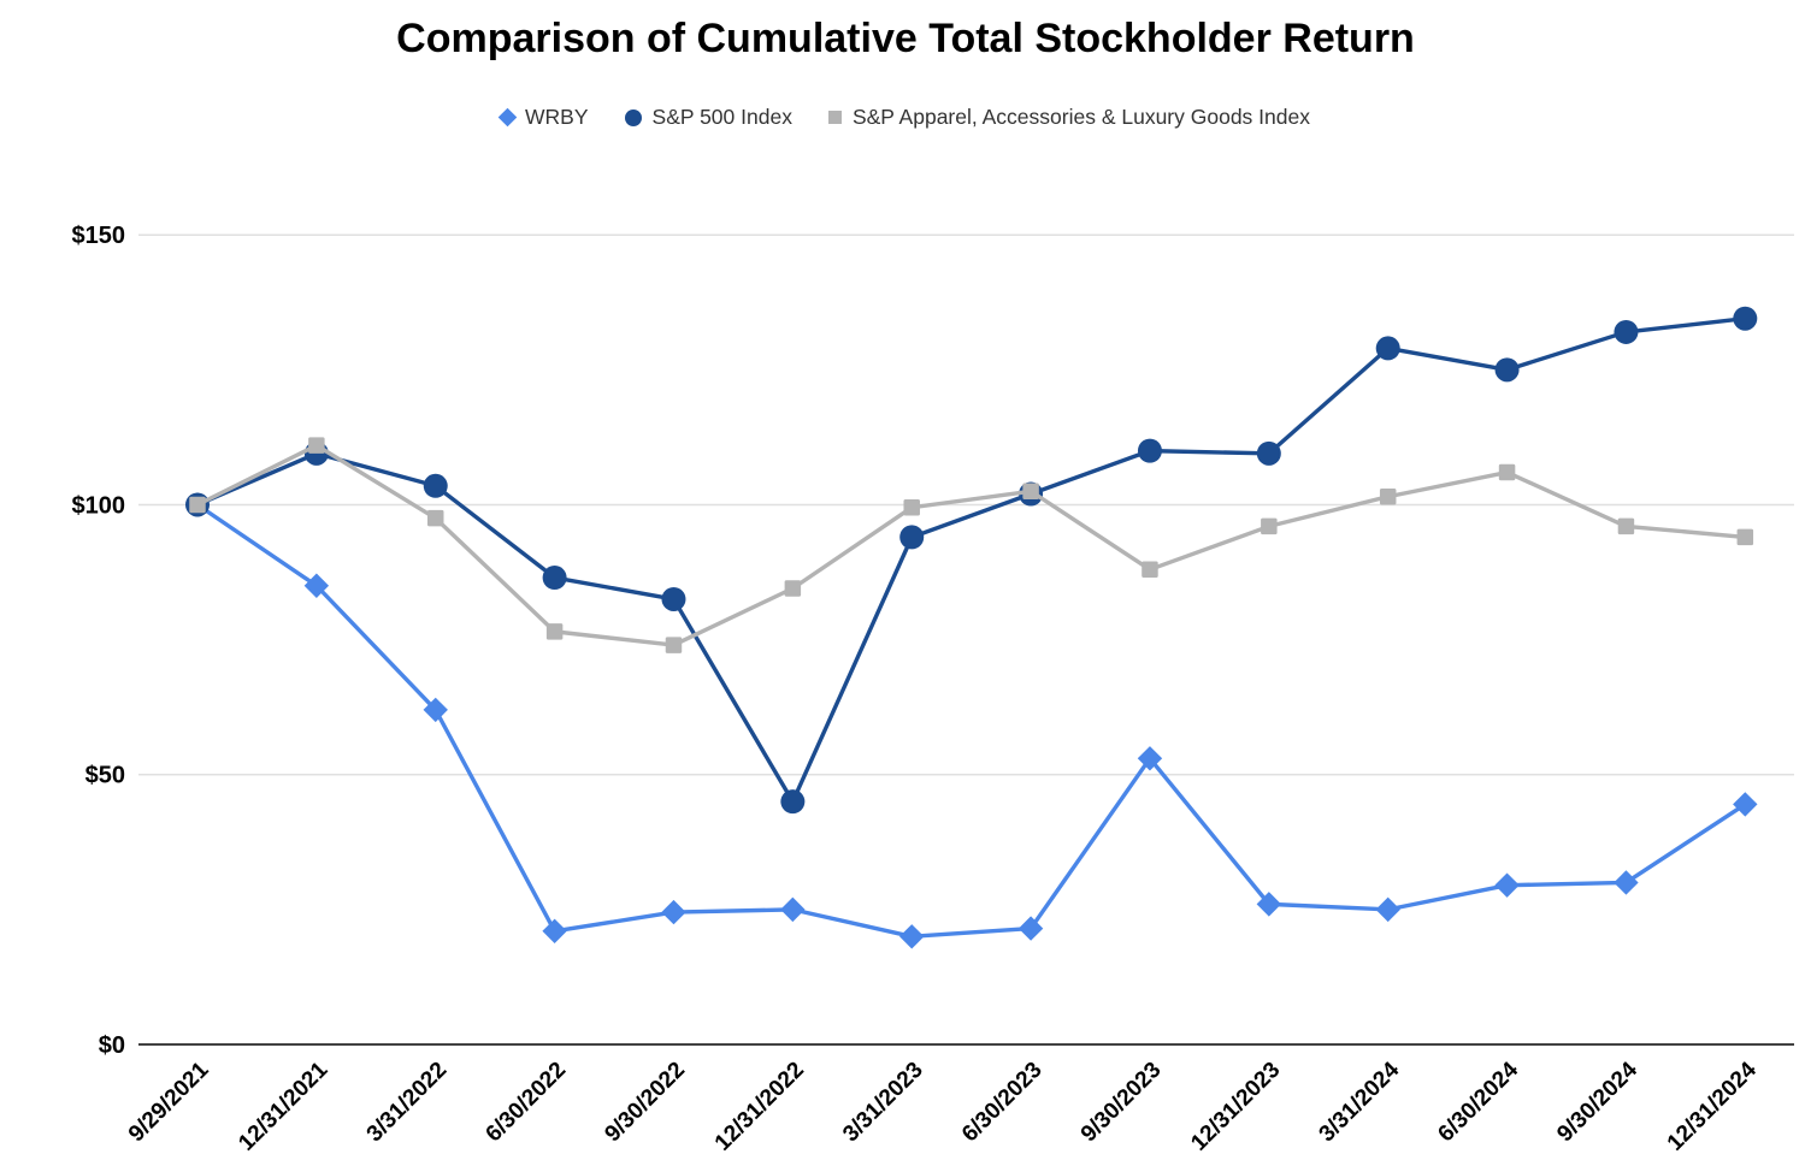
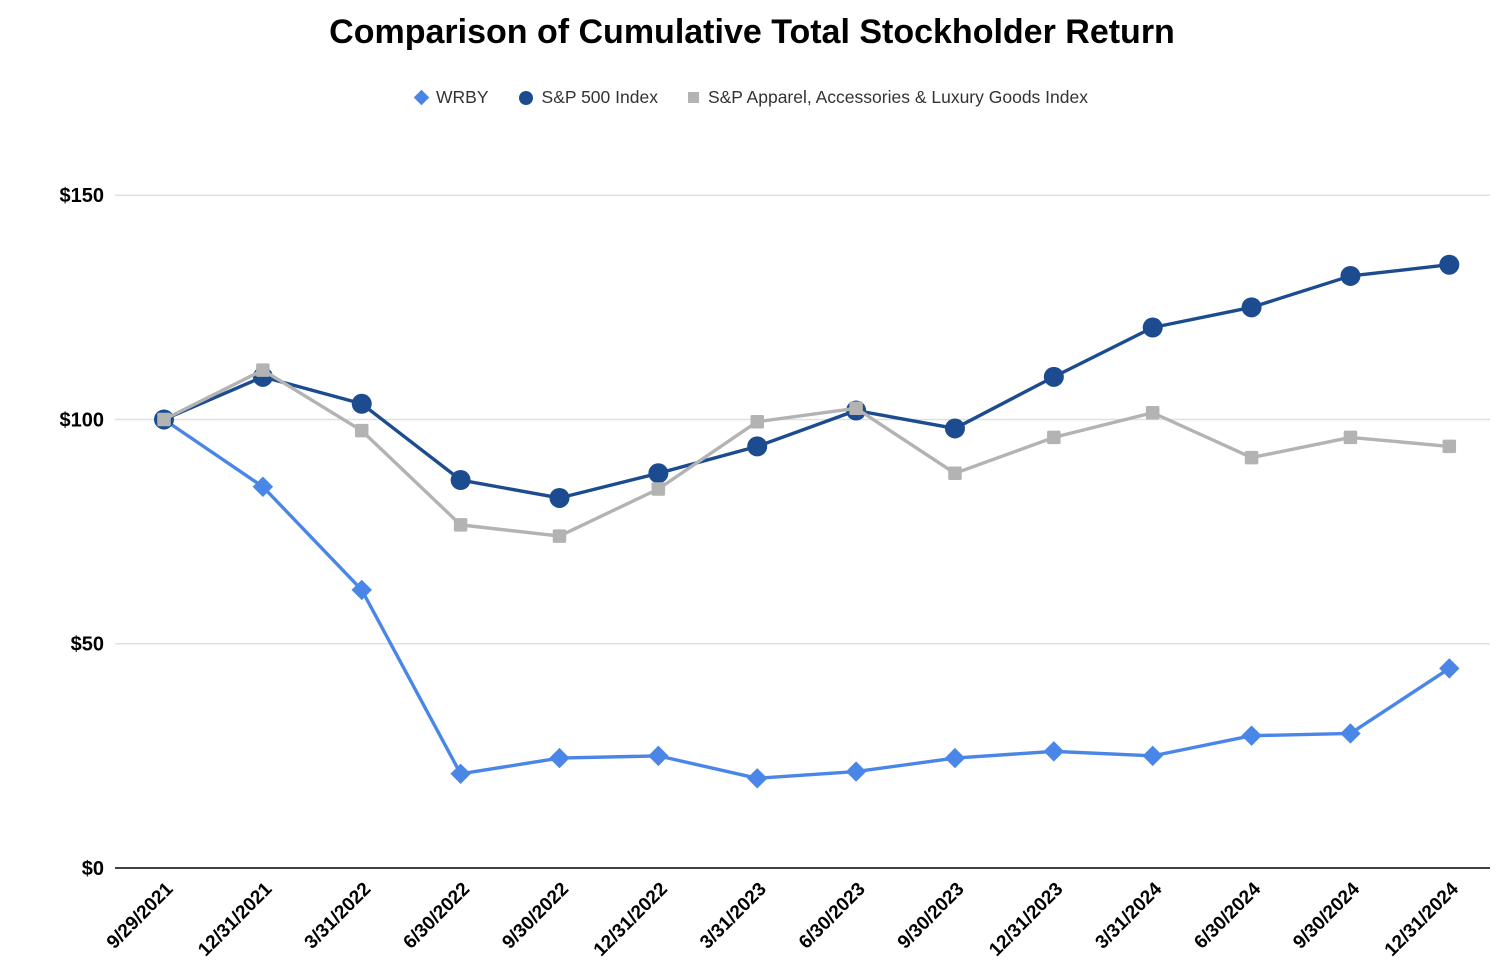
S&P 500 Index/12/31/2022: $45 -> $88
WRBY/9/30/2023: $53 -> $24
S&P 500 Index/9/30/2023: $110 -> $98
S&P 500 Index/3/31/2024: $129 -> $120
S&P Apparel, Accessories & Luxury Goods Index/6/30/2024: $106 -> $92
